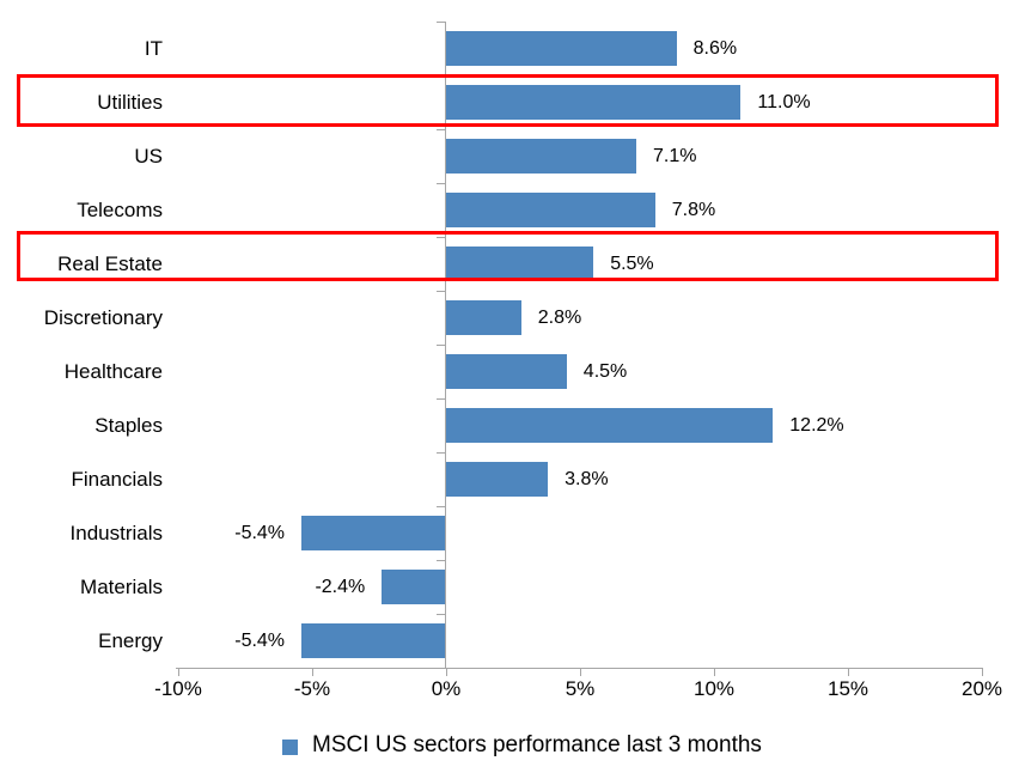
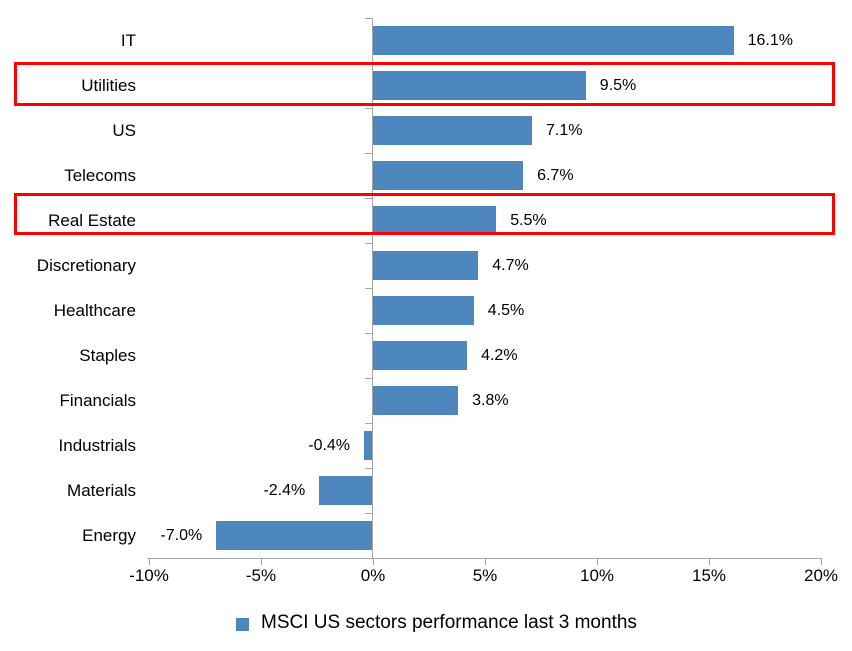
IT: 8.6% -> 16.1%
Utilities: 11.0% -> 9.5%
Telecoms: 7.8% -> 6.7%
Discretionary: 2.8% -> 4.7%
Staples: 12.2% -> 4.2%
Industrials: -5.4% -> -0.4%
Energy: -5.4% -> -7.0%
